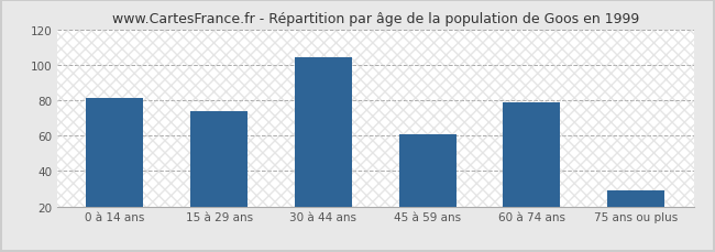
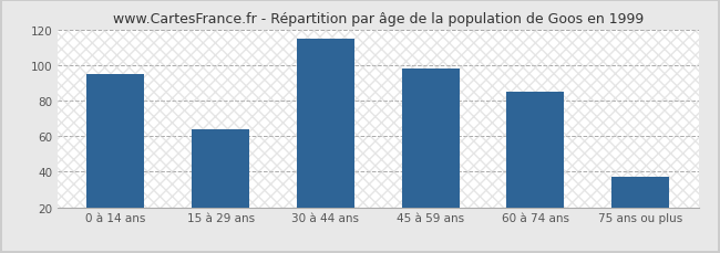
0 à 14 ans: 81 -> 95
15 à 29 ans: 74 -> 64
30 à 44 ans: 104 -> 115
45 à 59 ans: 61 -> 98
60 à 74 ans: 79 -> 85
75 ans ou plus: 29 -> 37
